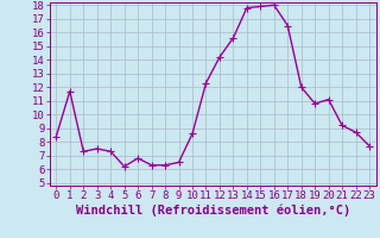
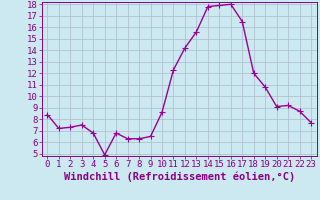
1: 11.7 -> 7.2
4: 7.3 -> 6.8
5: 6.2 -> 4.9
20: 11.1 -> 9.1
